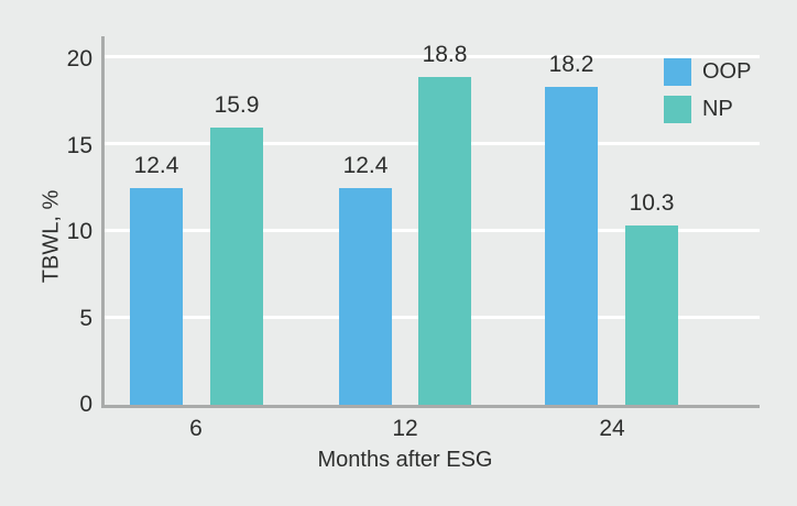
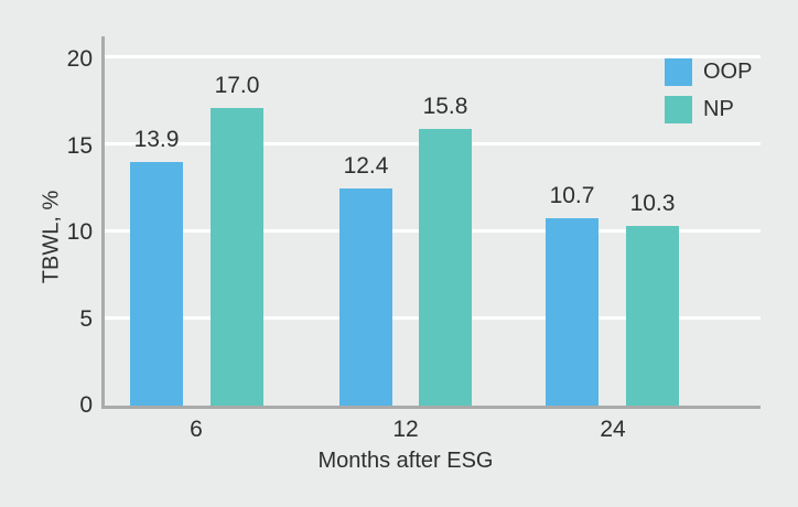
OOP/6: 12.4 -> 13.9
NP/6: 15.9 -> 17.0
NP/12: 18.8 -> 15.8
OOP/24: 18.2 -> 10.7
